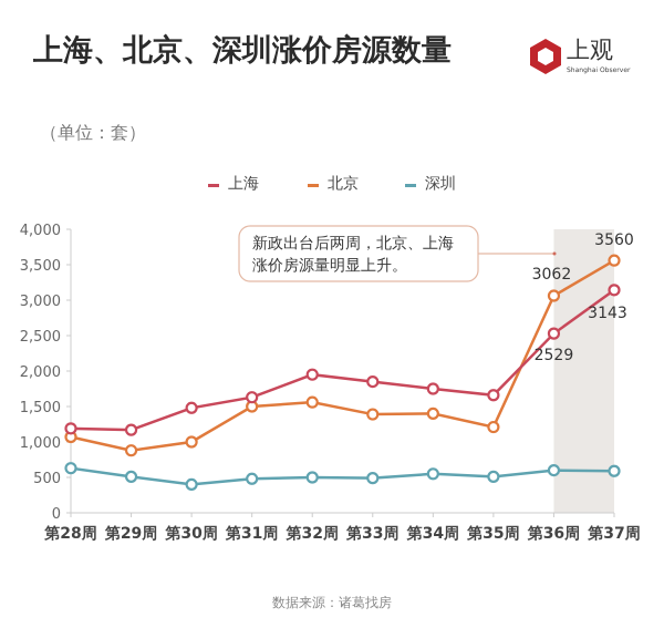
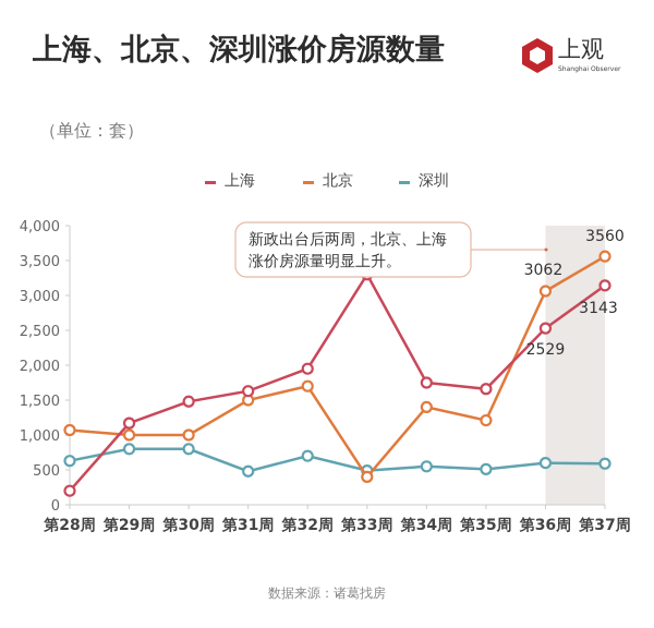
上海/第28周: 1200 -> 200
北京/第29周: 900 -> 1000
深圳/第29周: 500 -> 800
深圳/第30周: 400 -> 800
北京/第32周: 1600 -> 1700
深圳/第32周: 500 -> 700
上海/第33周: 1800 -> 3300
北京/第33周: 1400 -> 400
